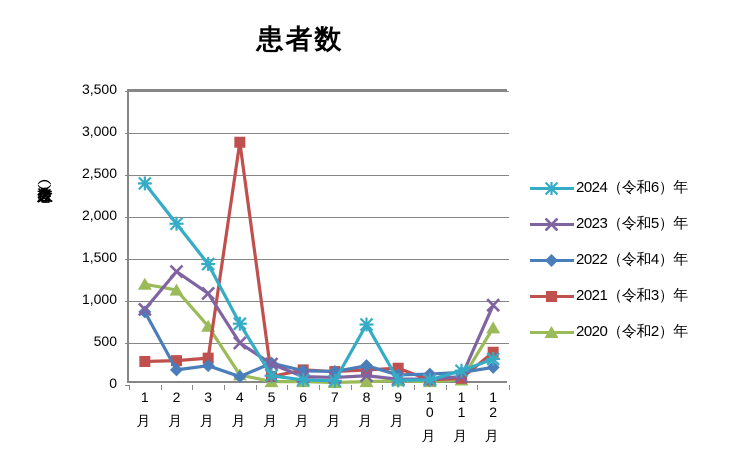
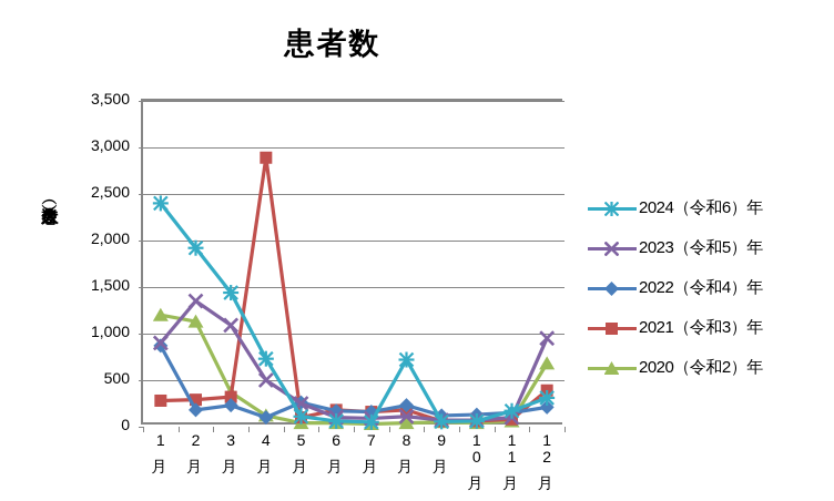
2020（令和2）年/3月: 700 -> 400
2021（令和3）年/9月: 200 -> 100
